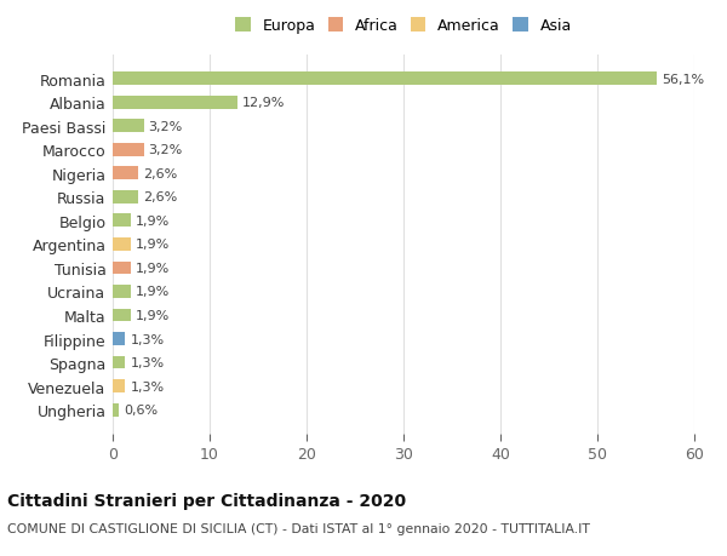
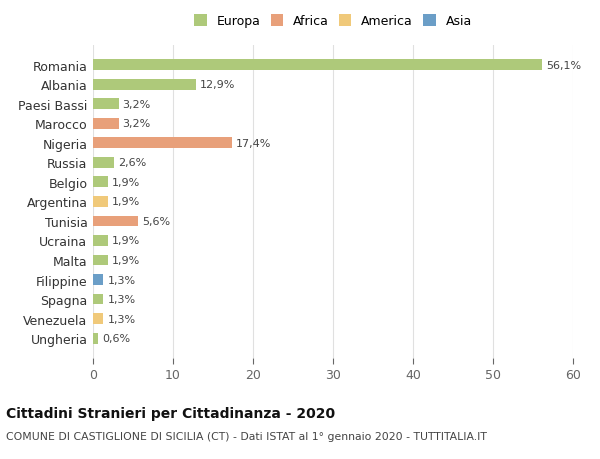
Nigeria: 2,6% -> 17,4%
Tunisia: 1,9% -> 5,6%
